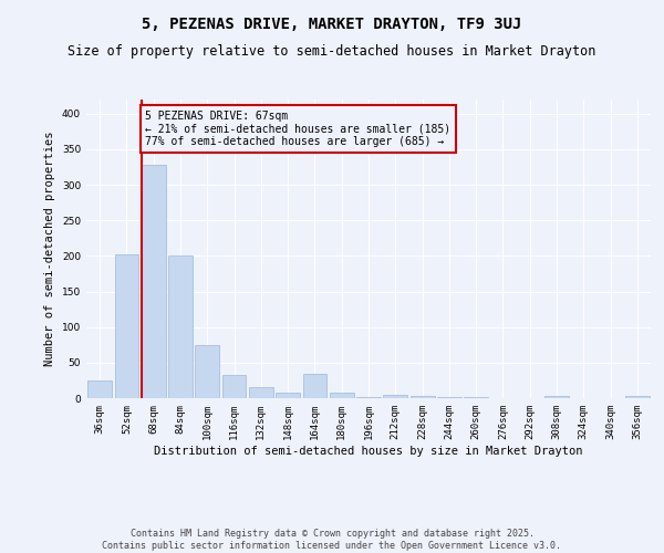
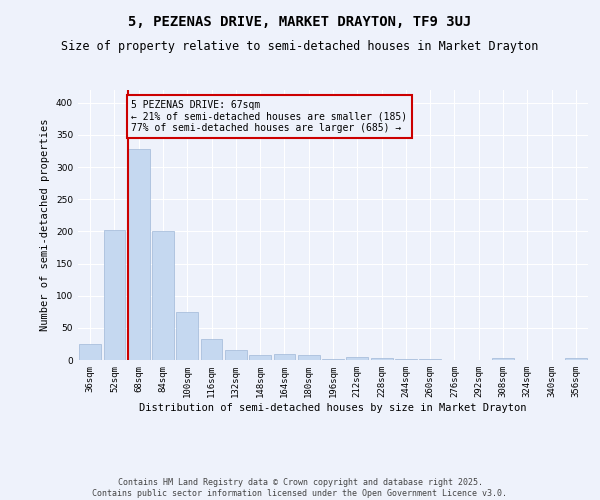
164sqm: 34 -> 10
